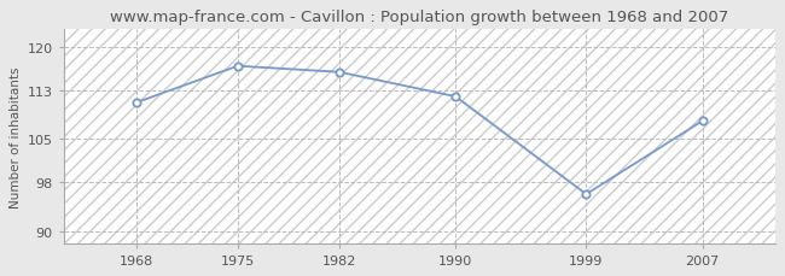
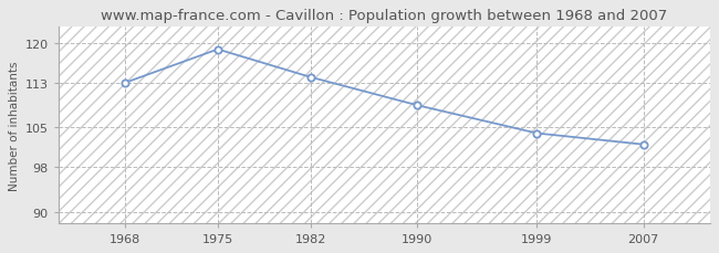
1968: 111 -> 113
1975: 117 -> 119
1982: 116 -> 114
1990: 112 -> 109
1999: 96 -> 104
2007: 108 -> 102
